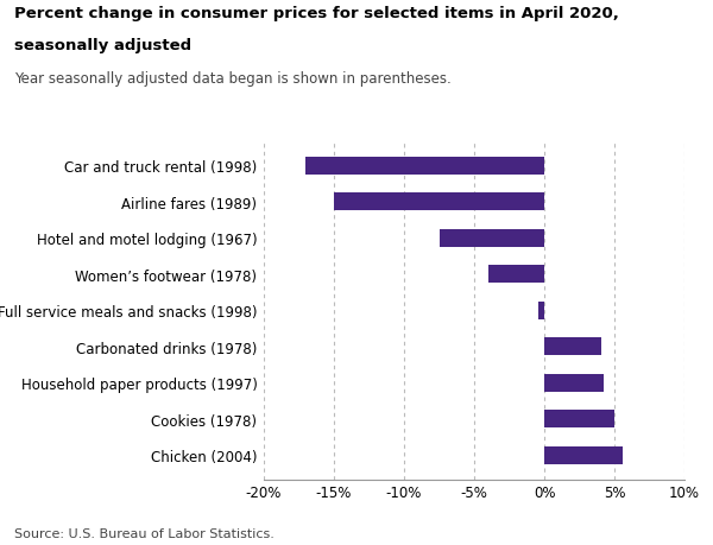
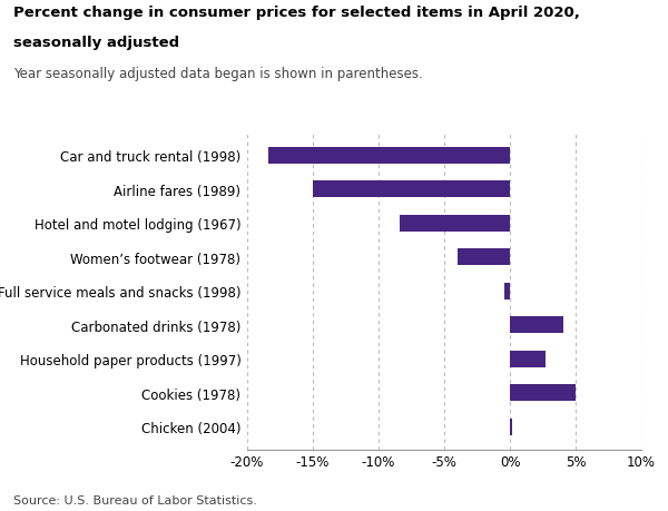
Car and truck rental (1998): -17.0% -> -18.4%
Hotel and motel lodging (1967): -7.5% -> -8.4%
Household paper products (1997): 4.2% -> 2.7%
Chicken (2004): 5.6% -> 0.2%
